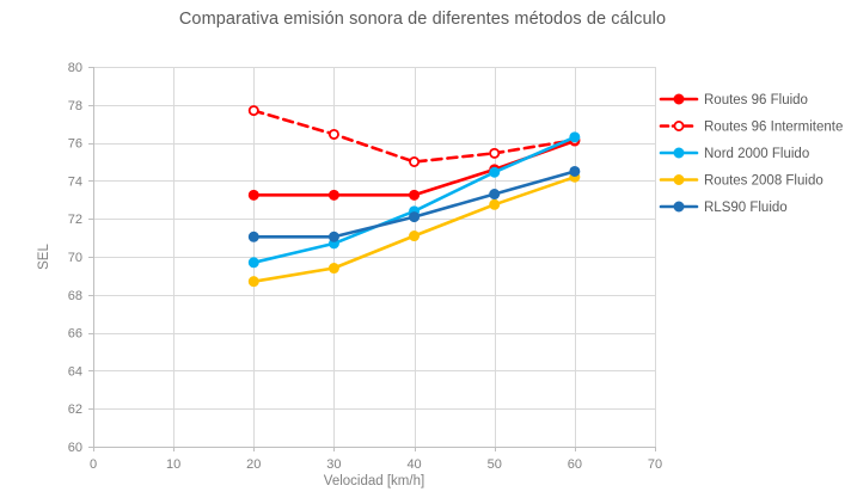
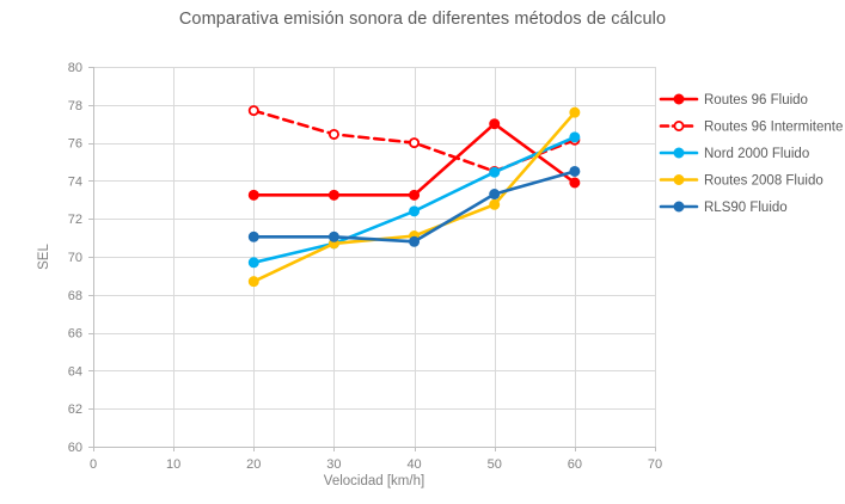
Routes 2008 Fluido/30: 69.4 -> 70.7
Routes 96 Intermitente/40: 75.0 -> 76.0
RLS90 Fluido/40: 72.1 -> 70.8
Routes 96 Fluido/50: 74.6 -> 77.0
Routes 96 Intermitente/50: 75.5 -> 74.5
Routes 96 Fluido/60: 76.1 -> 73.9
Routes 2008 Fluido/60: 74.2 -> 77.6
